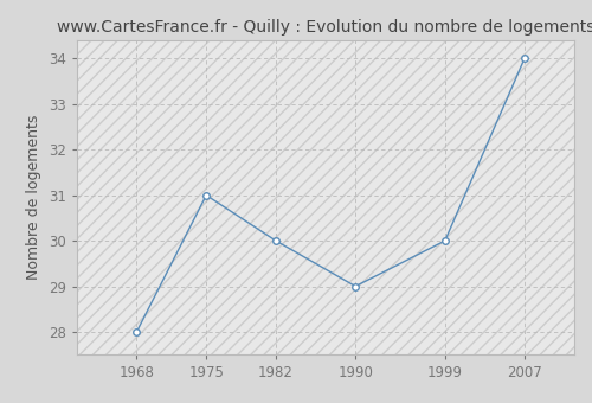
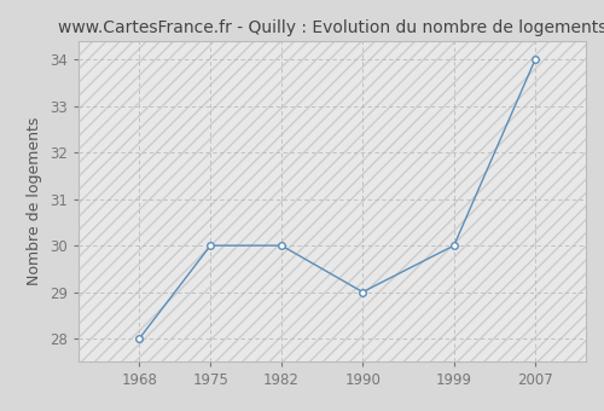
1975: 31 -> 30
